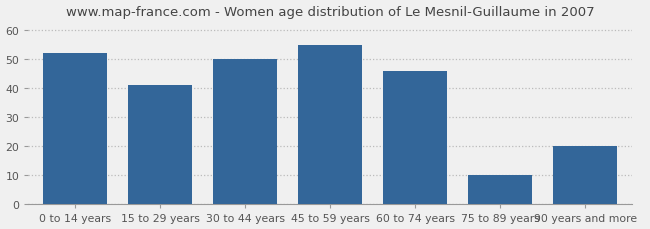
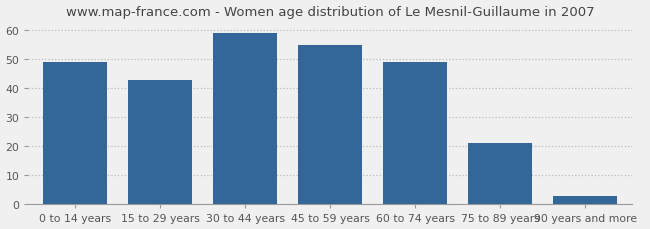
0 to 14 years: 52 -> 49
15 to 29 years: 41 -> 43
30 to 44 years: 50 -> 59
60 to 74 years: 46 -> 49
75 to 89 years: 10 -> 21
90 years and more: 20 -> 3
